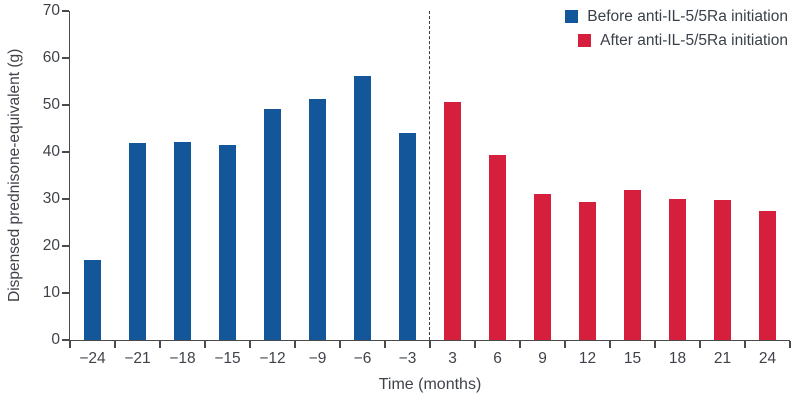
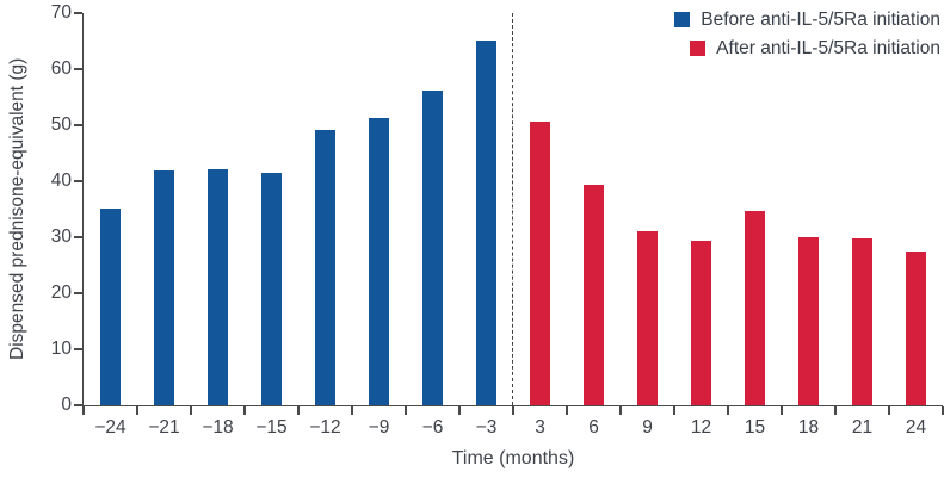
Before anti-IL-5/5Ra initiation/−24: 17 -> 35
Before anti-IL-5/5Ra initiation/−3: 44 -> 65
After anti-IL-5/5Ra initiation/15: 32 -> 35
